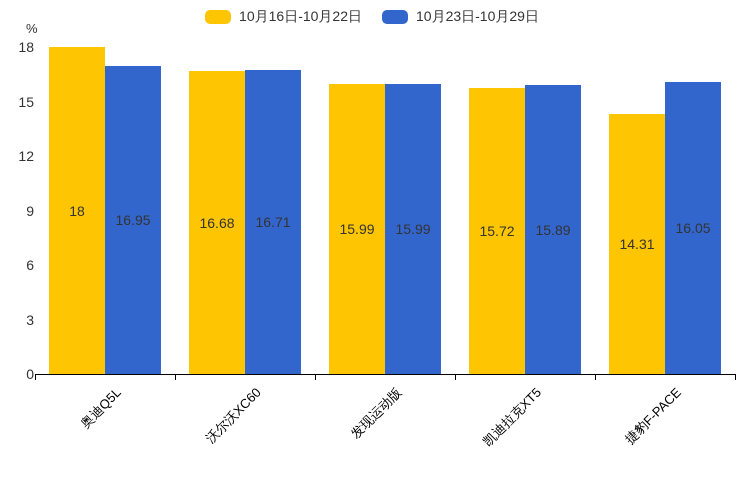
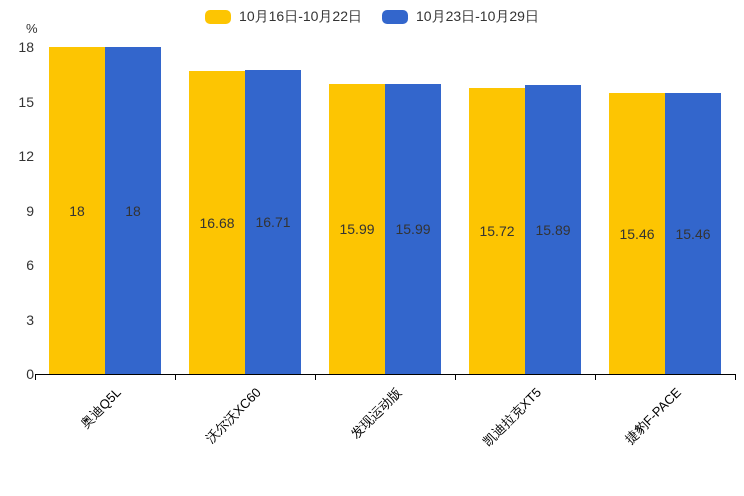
10月23日-10月29日/奥迪Q5L: 16.95 -> 18
10月16日-10月22日/捷豹F-PACE: 14.31 -> 15.46
10月23日-10月29日/捷豹F-PACE: 16.05 -> 15.46
